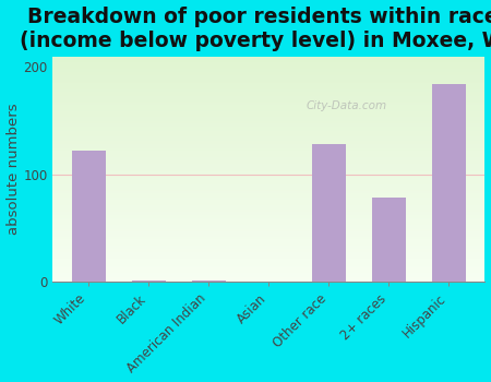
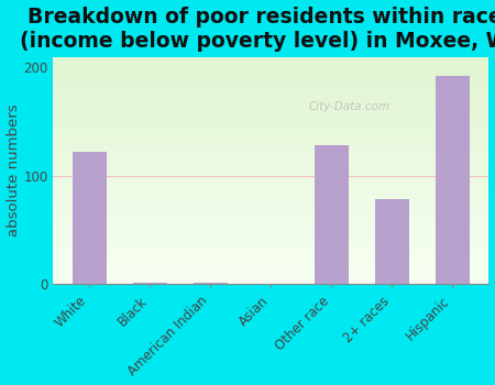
Hispanic: 184 -> 192
